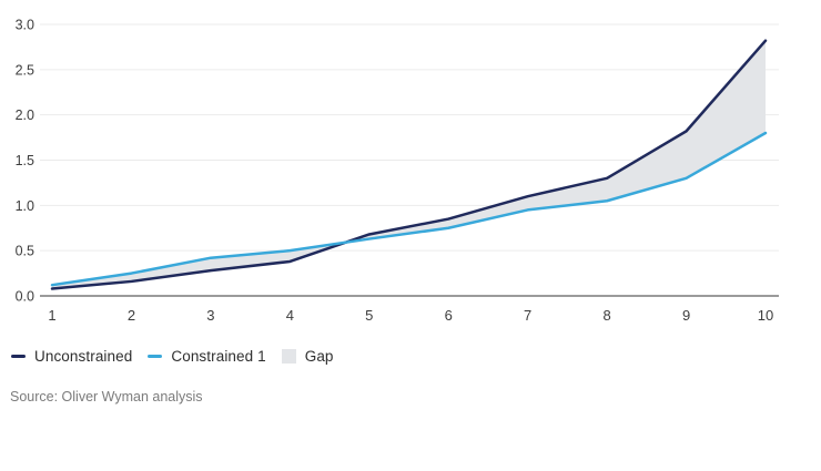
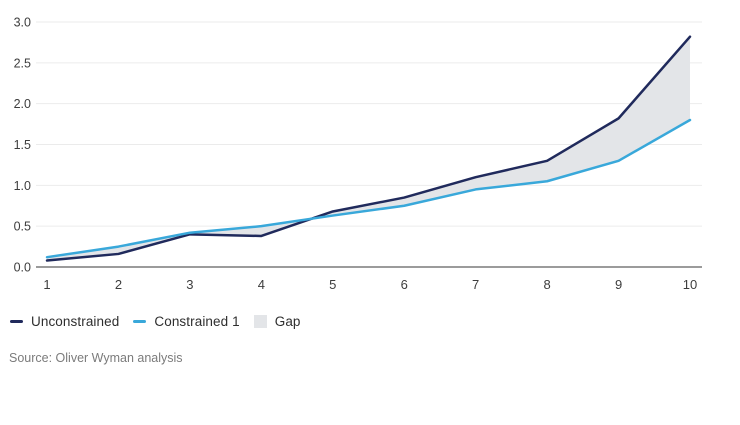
Unconstrained/3: 0.3 -> 0.4
